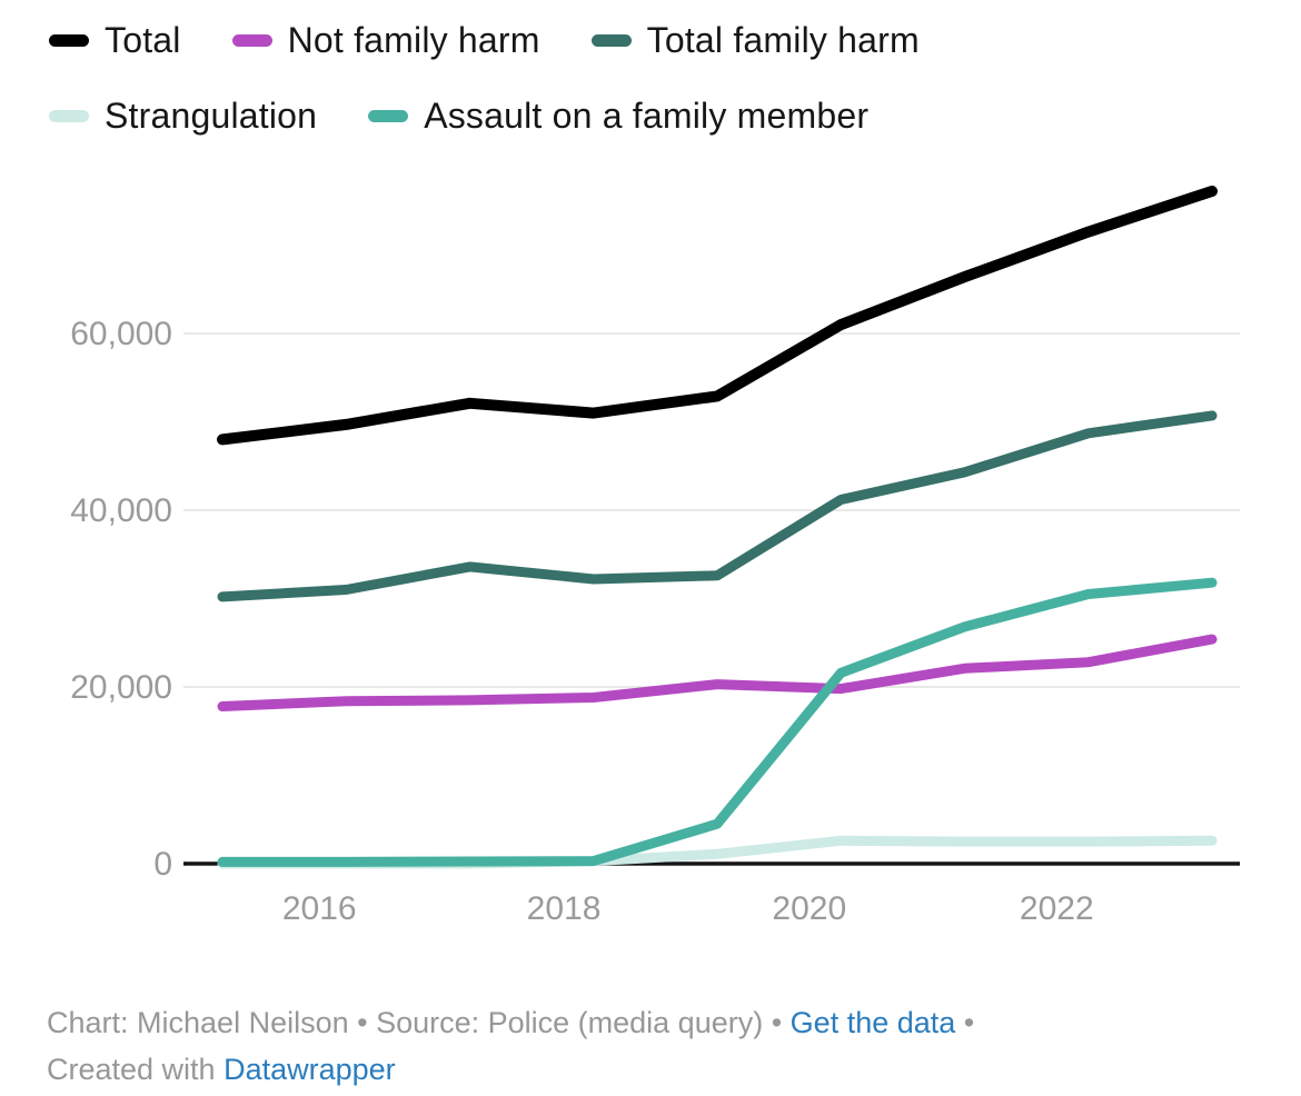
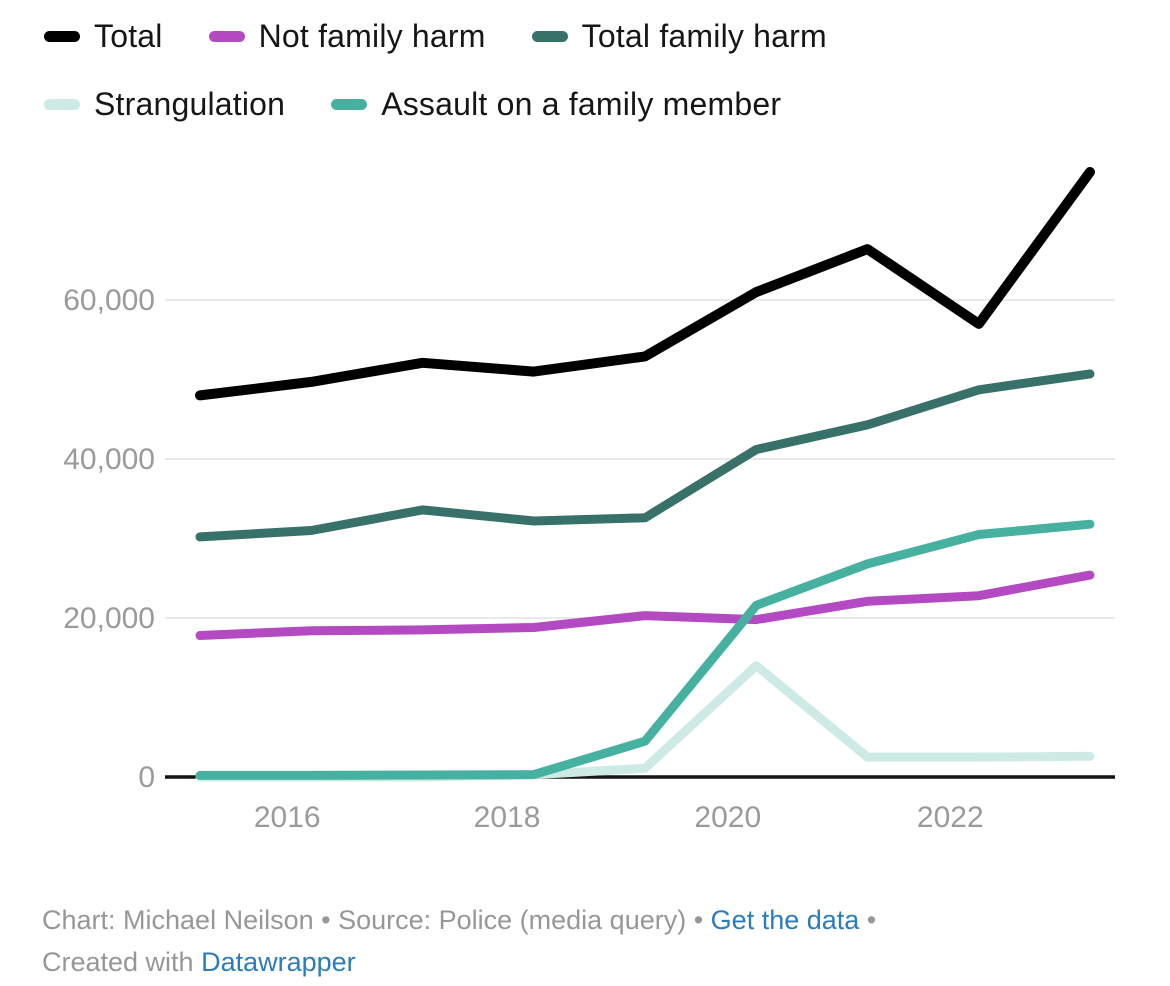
Strangulation/2020: 3000 -> 14000
Total/2022: 72000 -> 57000
